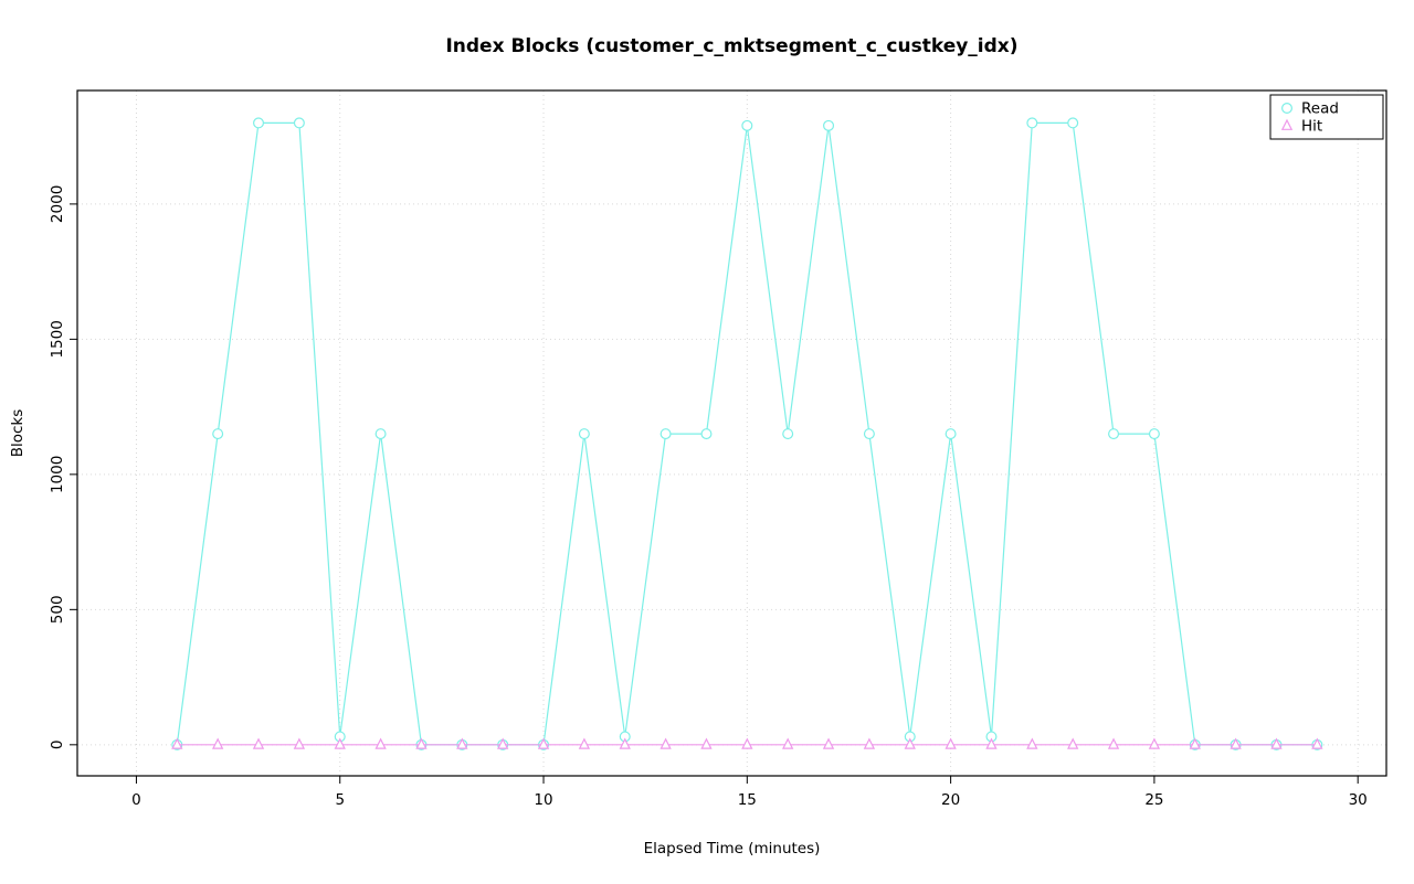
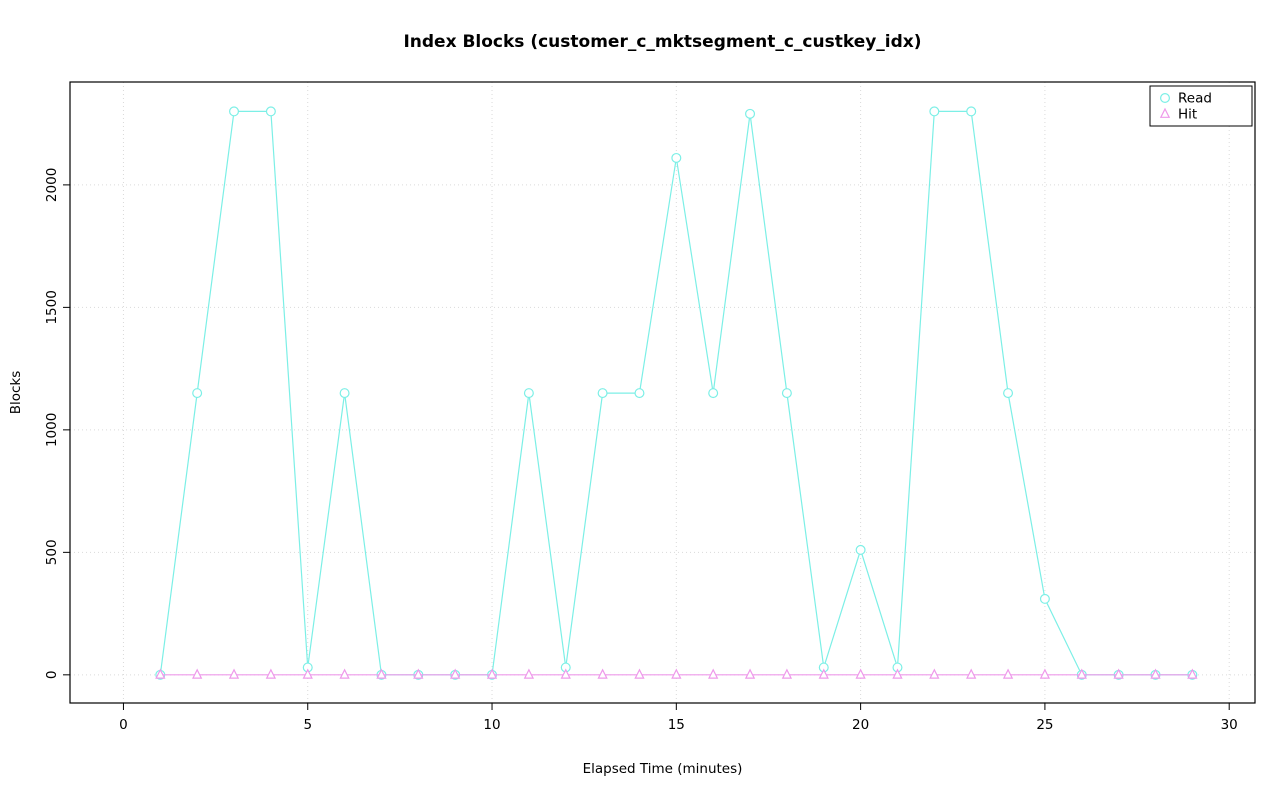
Read/15: 2290 -> 2110
Read/20: 1150 -> 510
Read/25: 1150 -> 310
